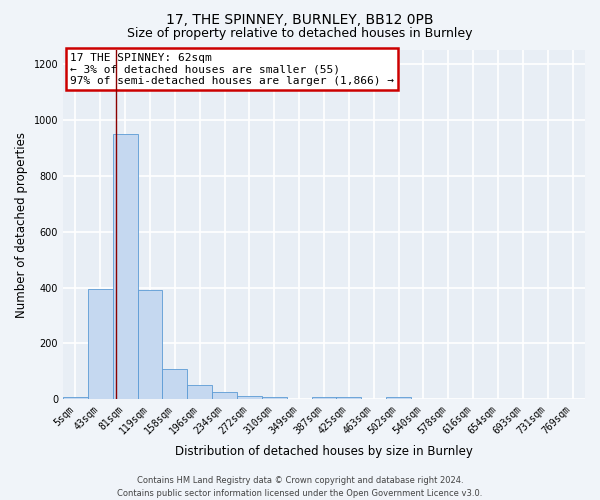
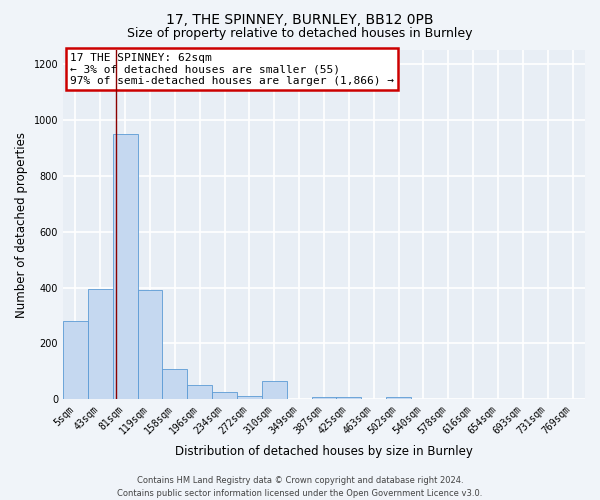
5sqm: 10 -> 280
310sqm: 10 -> 65
